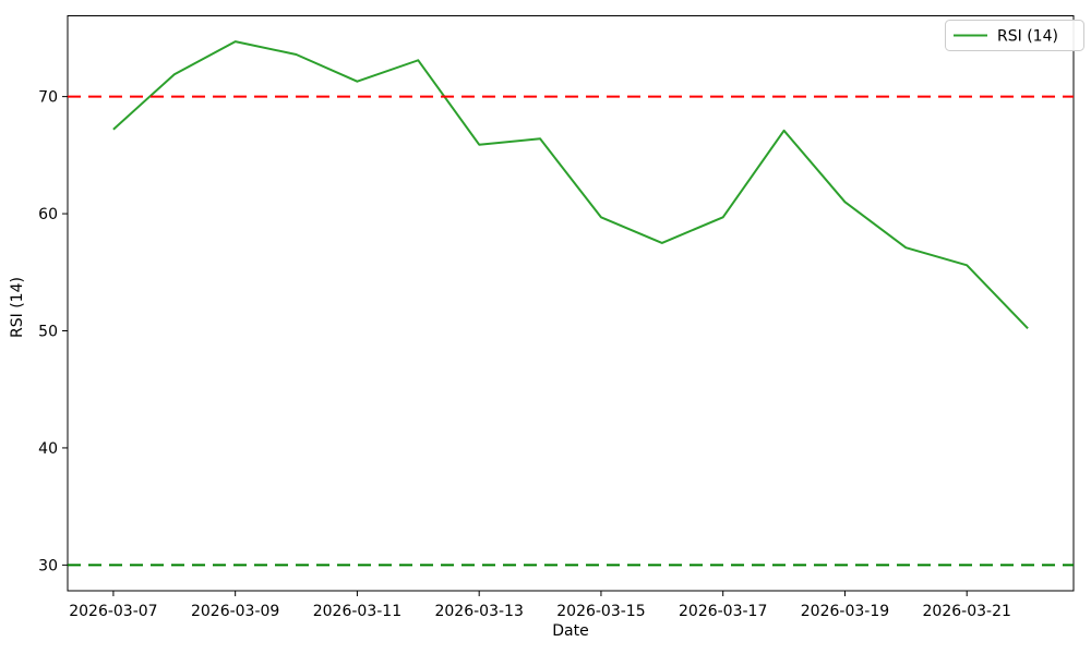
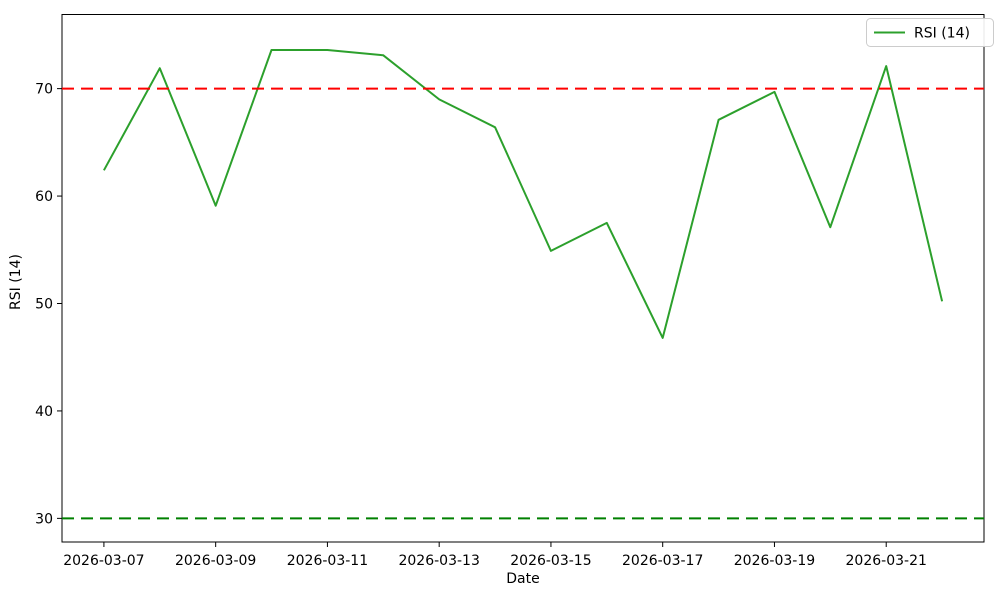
2026-03-07: 67.2 -> 62.4
2026-03-09: 74.7 -> 59.1
2026-03-11: 71.3 -> 73.6
2026-03-13: 65.9 -> 69.0
2026-03-15: 59.7 -> 54.9
2026-03-17: 59.7 -> 46.8
2026-03-19: 61.0 -> 69.7
2026-03-21: 55.6 -> 72.1
